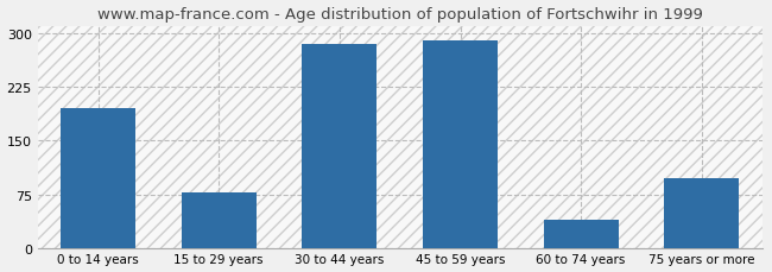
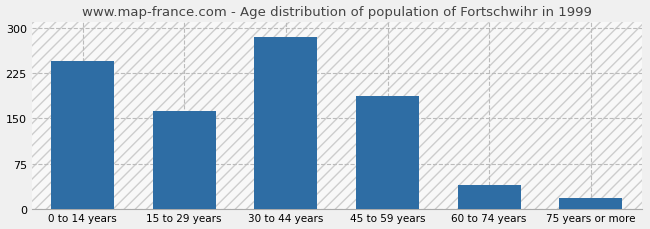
0 to 14 years: 196 -> 245
15 to 29 years: 78 -> 162
45 to 59 years: 290 -> 187
75 years or more: 98 -> 18
